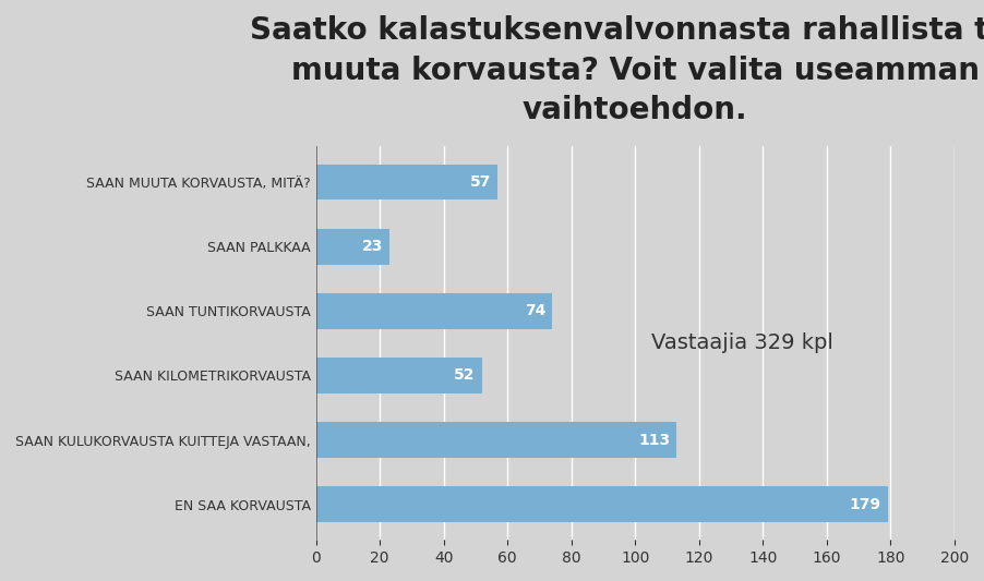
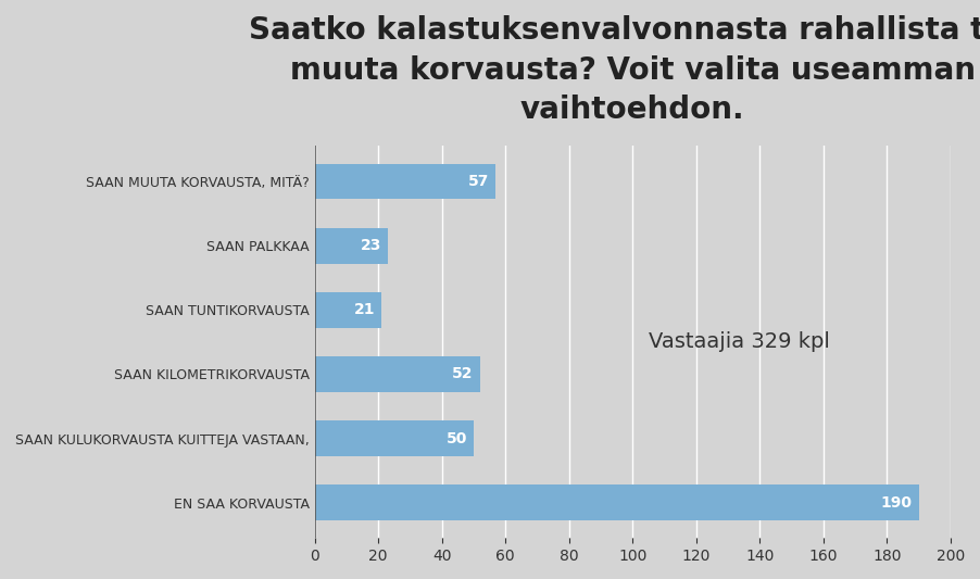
SAAN TUNTIKORVAUSTA: 74 -> 21
SAAN KULUKORVAUSTA KUITTEJA VASTAAN,: 113 -> 50
EN SAA KORVAUSTA: 179 -> 190
